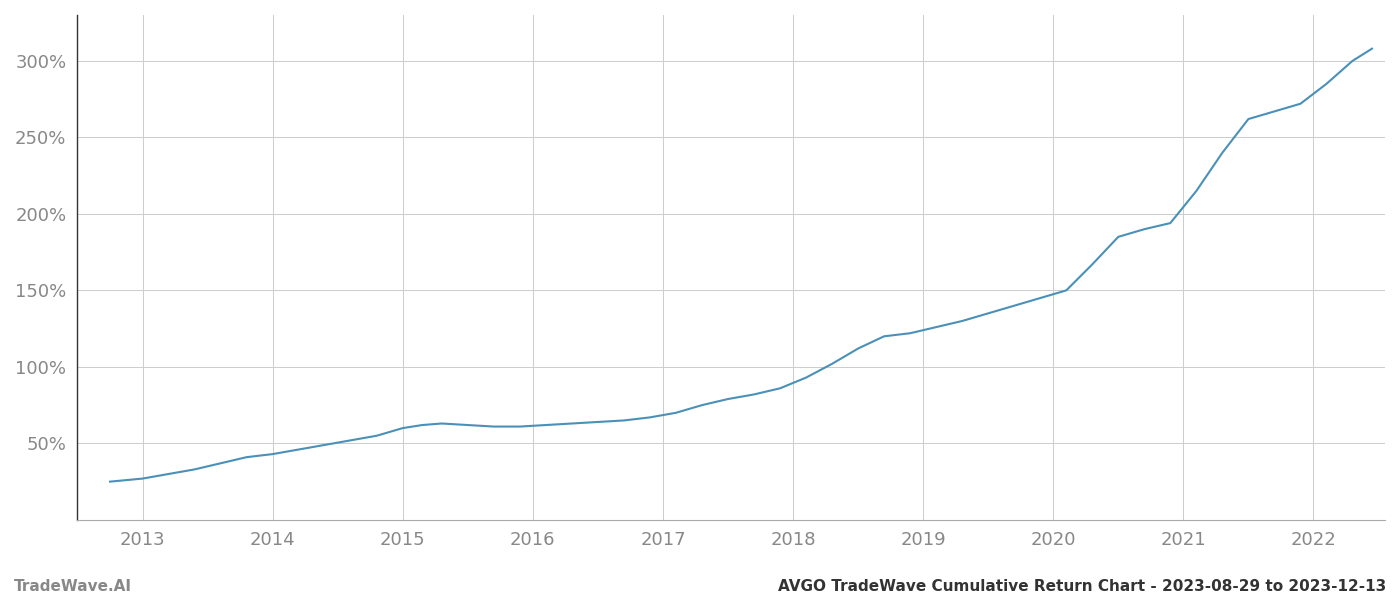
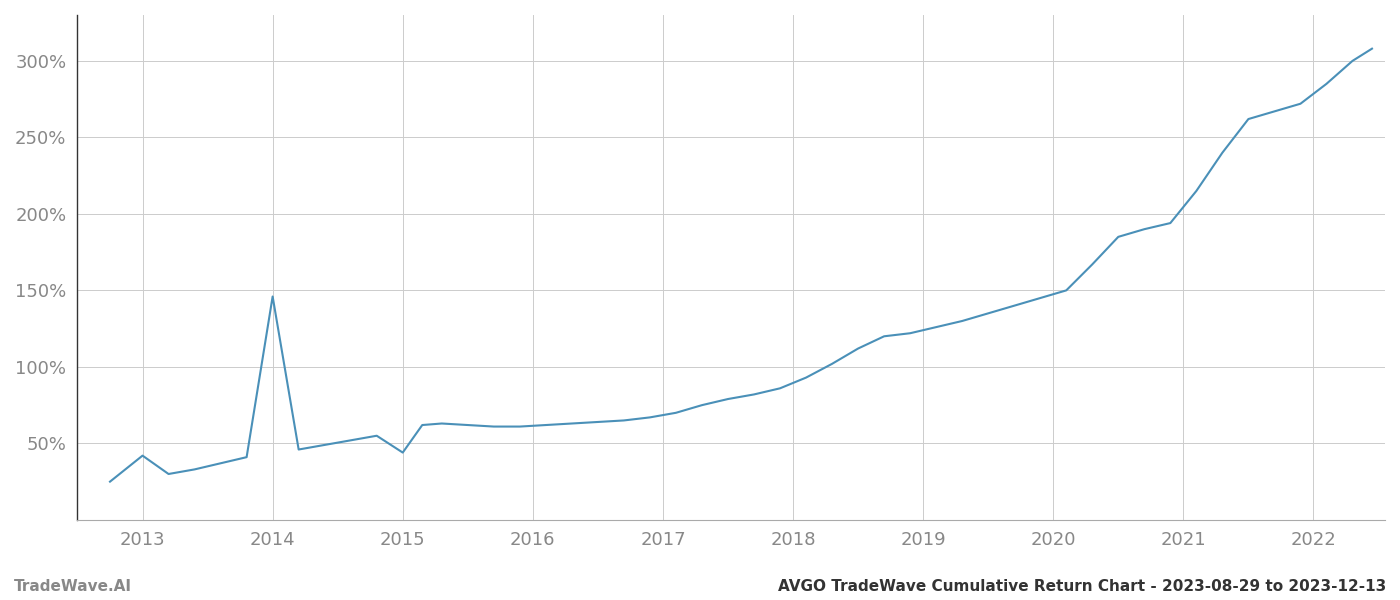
2013: 27% -> 42%
2014: 43% -> 146%
2015: 60% -> 44%
